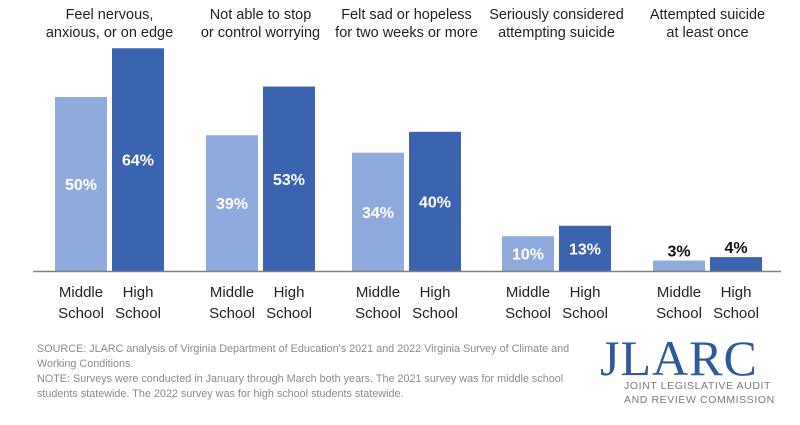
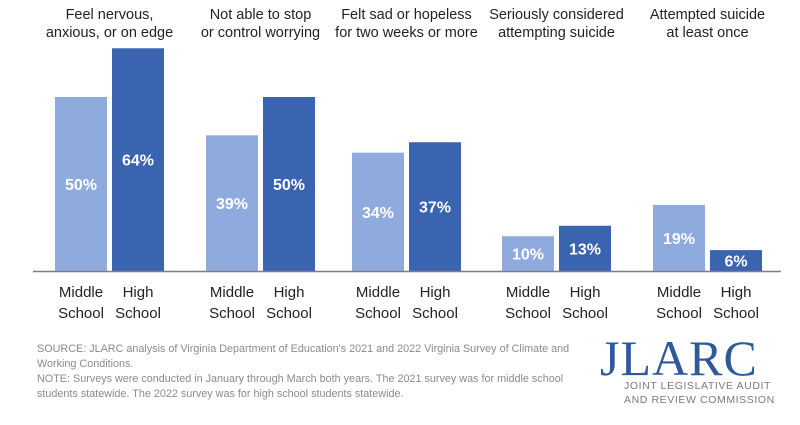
High School/Not able to stop or control worrying: 53% -> 50%
High School/Felt sad or hopeless for two weeks or more: 40% -> 37%
Middle School/Attempted suicide at least once: 3% -> 19%
High School/Attempted suicide at least once: 4% -> 6%
